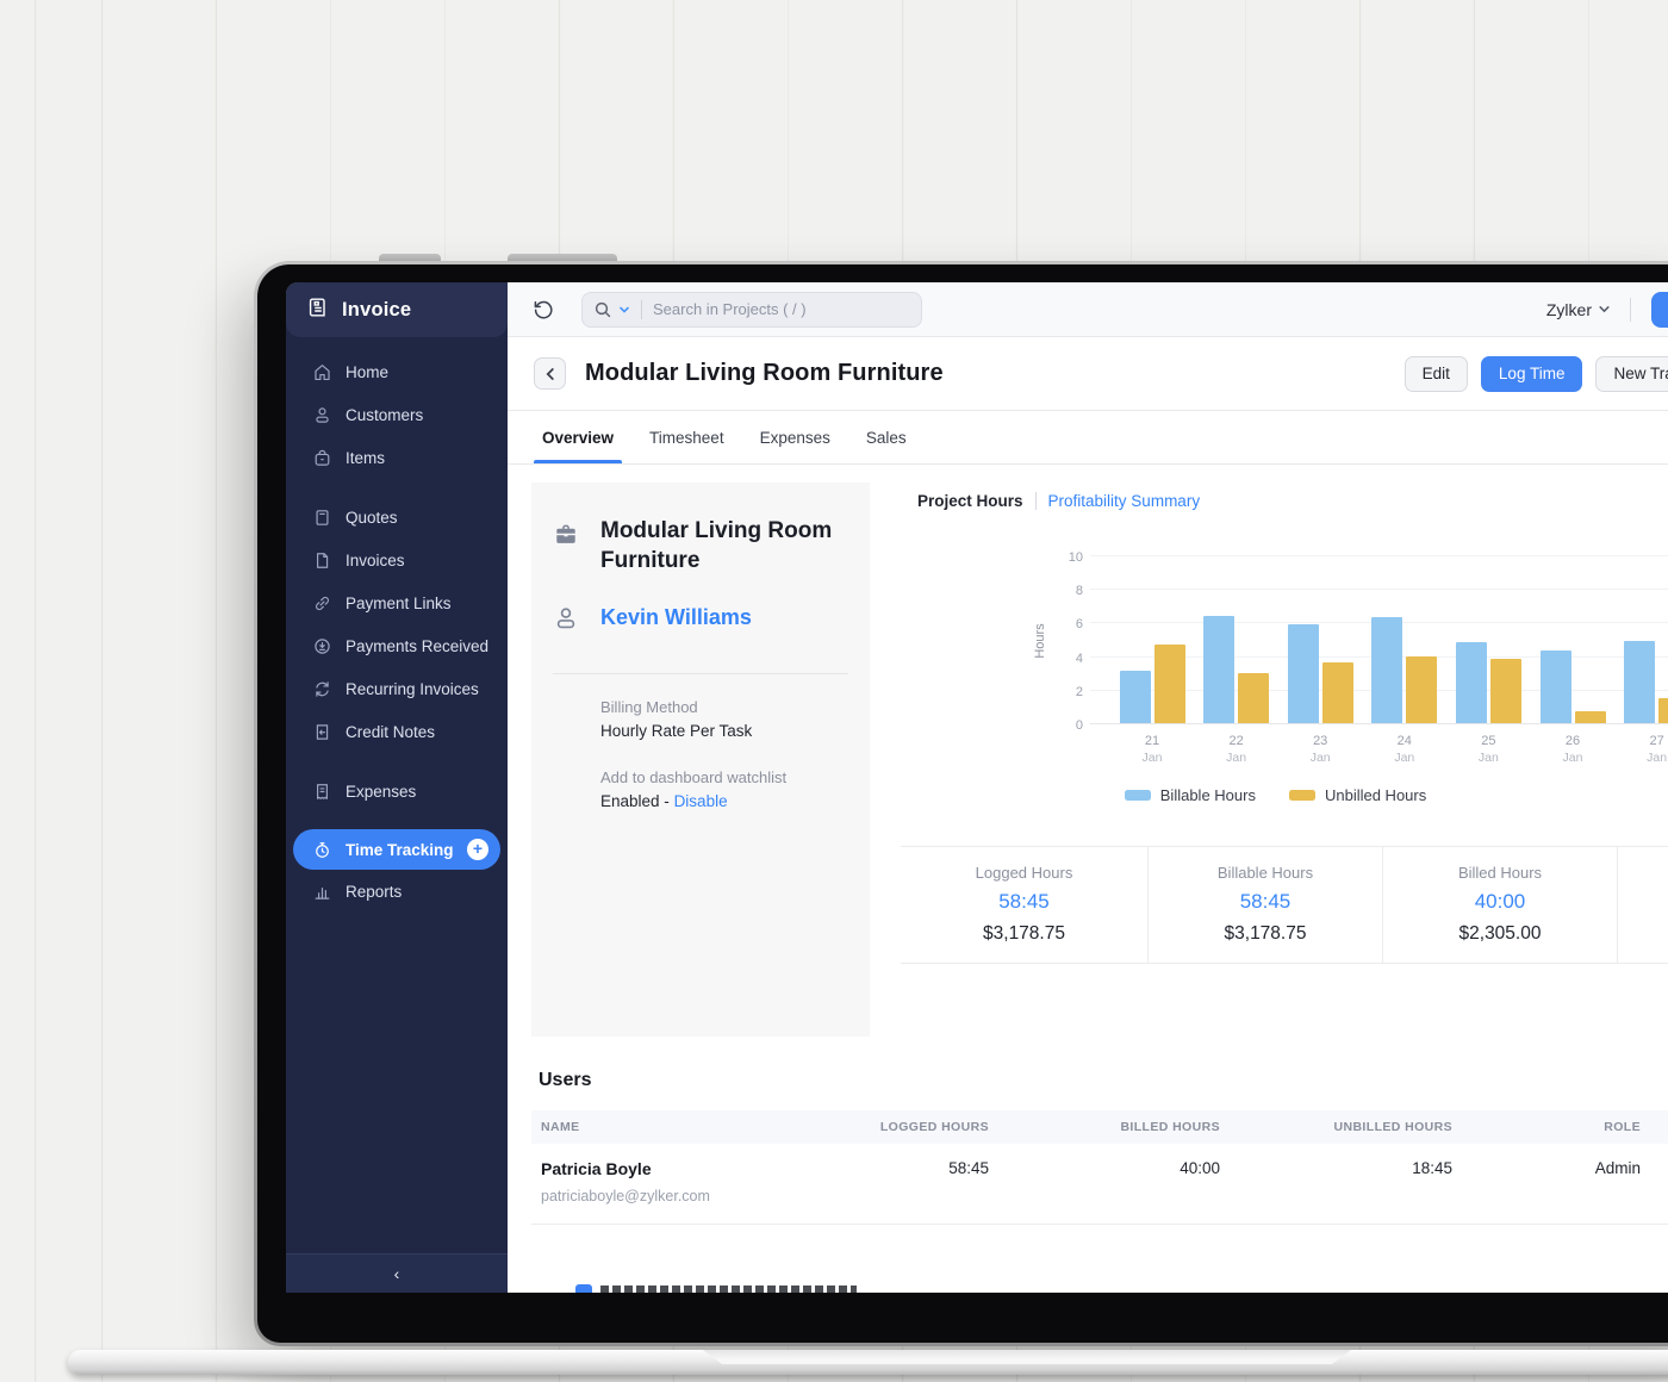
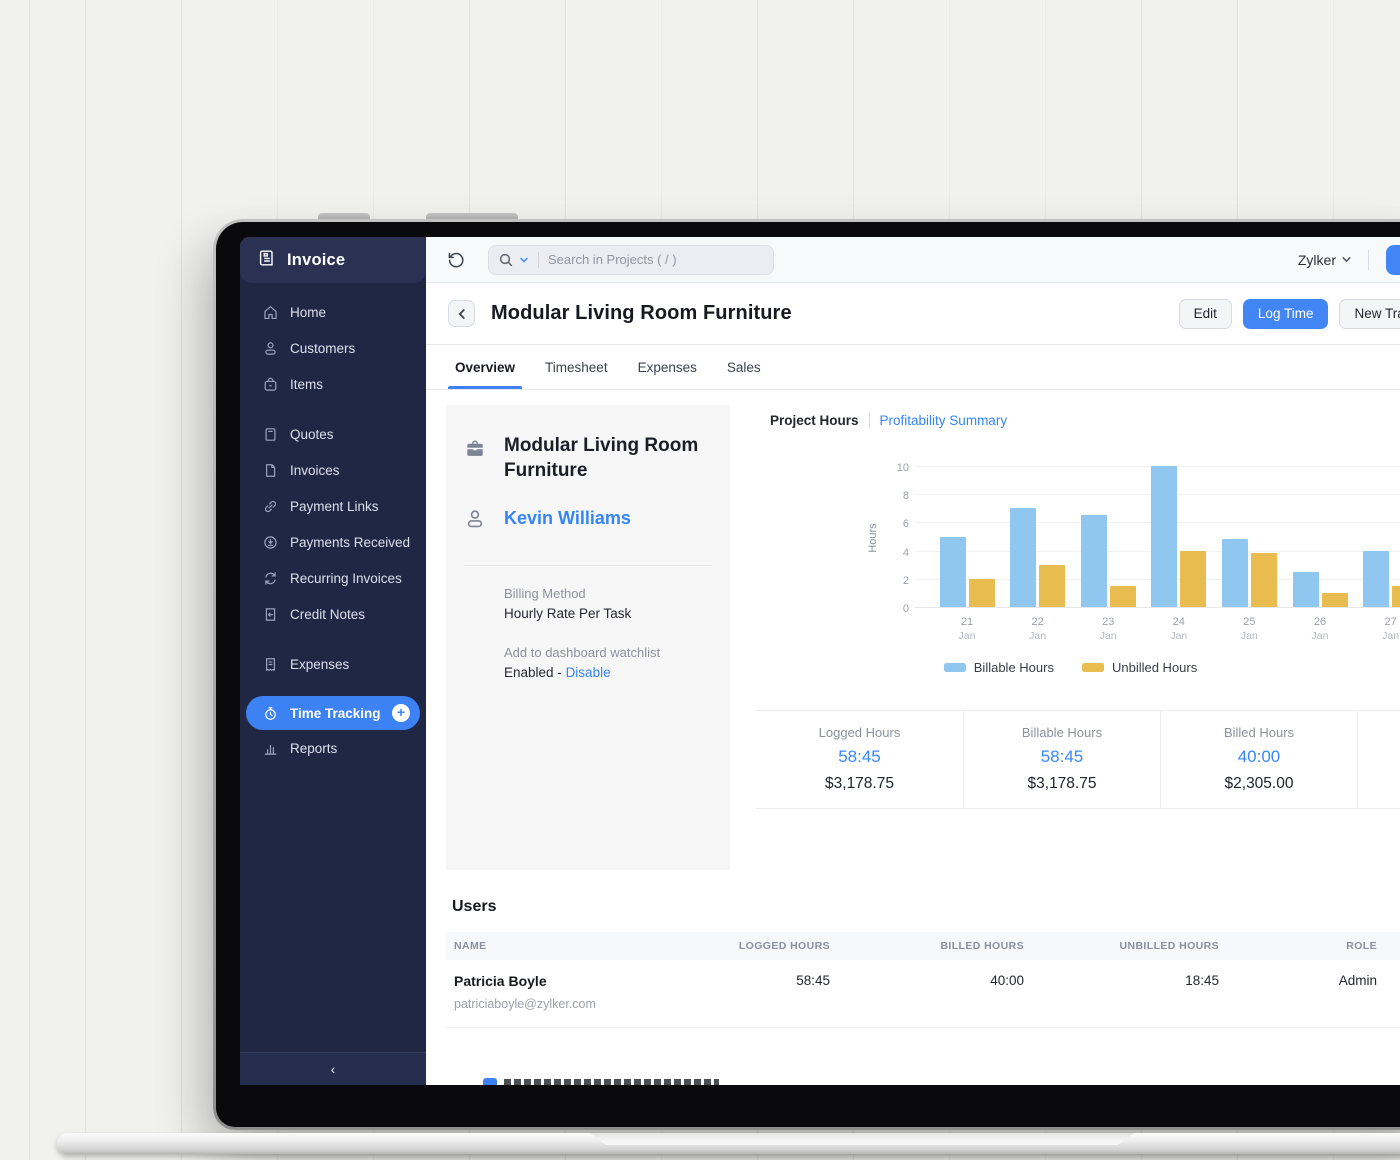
Billable Hours/21 Jan: 3.1 -> 5.0
Unbilled Hours/21 Jan: 4.7 -> 2.0
Billable Hours/22 Jan: 6.4 -> 7.0
Billable Hours/23 Jan: 5.9 -> 6.5
Unbilled Hours/23 Jan: 3.6 -> 1.5
Billable Hours/24 Jan: 6.3 -> 10.0
Billable Hours/26 Jan: 4.3 -> 2.5
Unbilled Hours/26 Jan: 0.7 -> 1.0
Billable Hours/27 Jan: 4.9 -> 4.0
